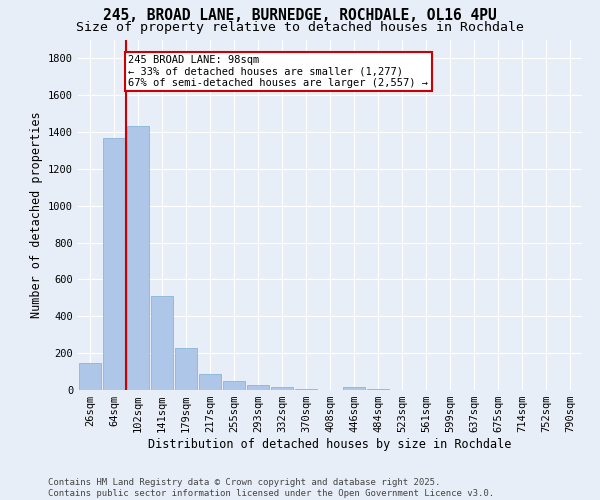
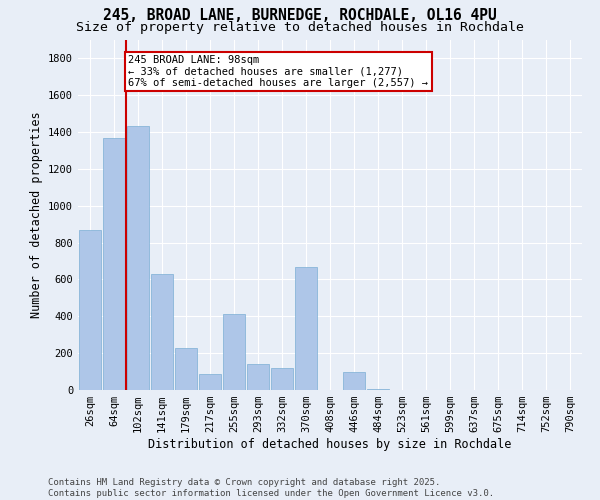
26sqm: 140 -> 870
141sqm: 510 -> 630
255sqm: 50 -> 410
293sqm: 30 -> 140
332sqm: 20 -> 120
370sqm: 0 -> 670
446sqm: 20 -> 100
